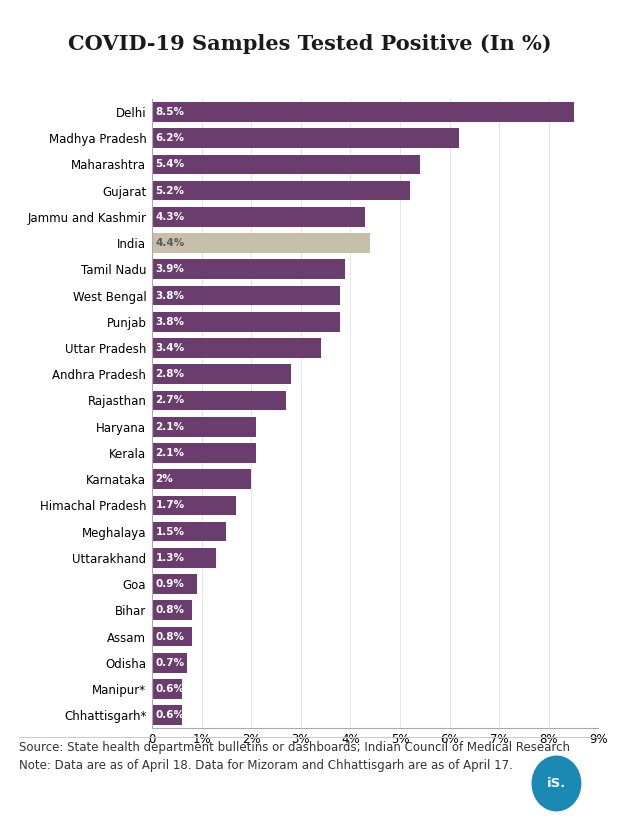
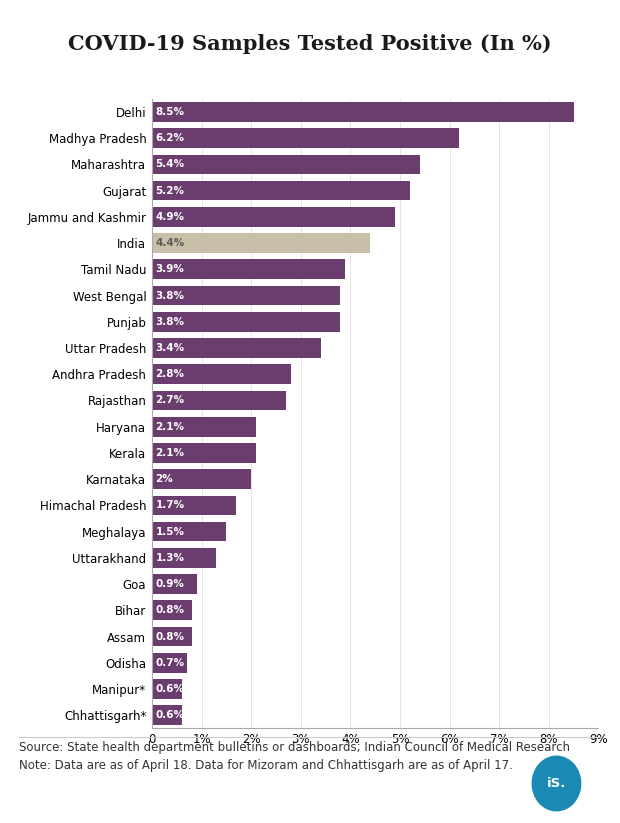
Jammu and Kashmir: 4.3% -> 4.9%
